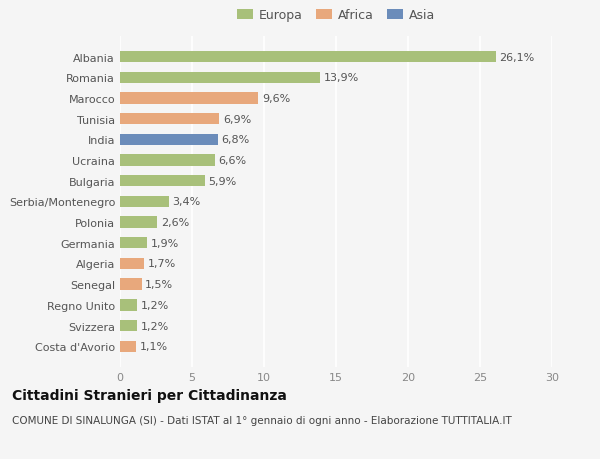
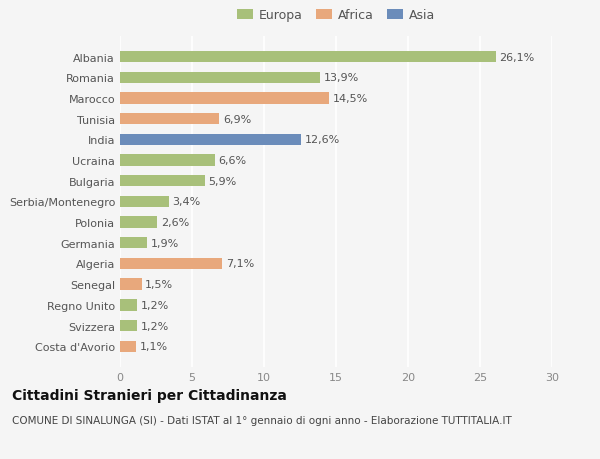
Marocco: 9,6% -> 14,5%
India: 6,8% -> 12,6%
Algeria: 1,7% -> 7,1%
